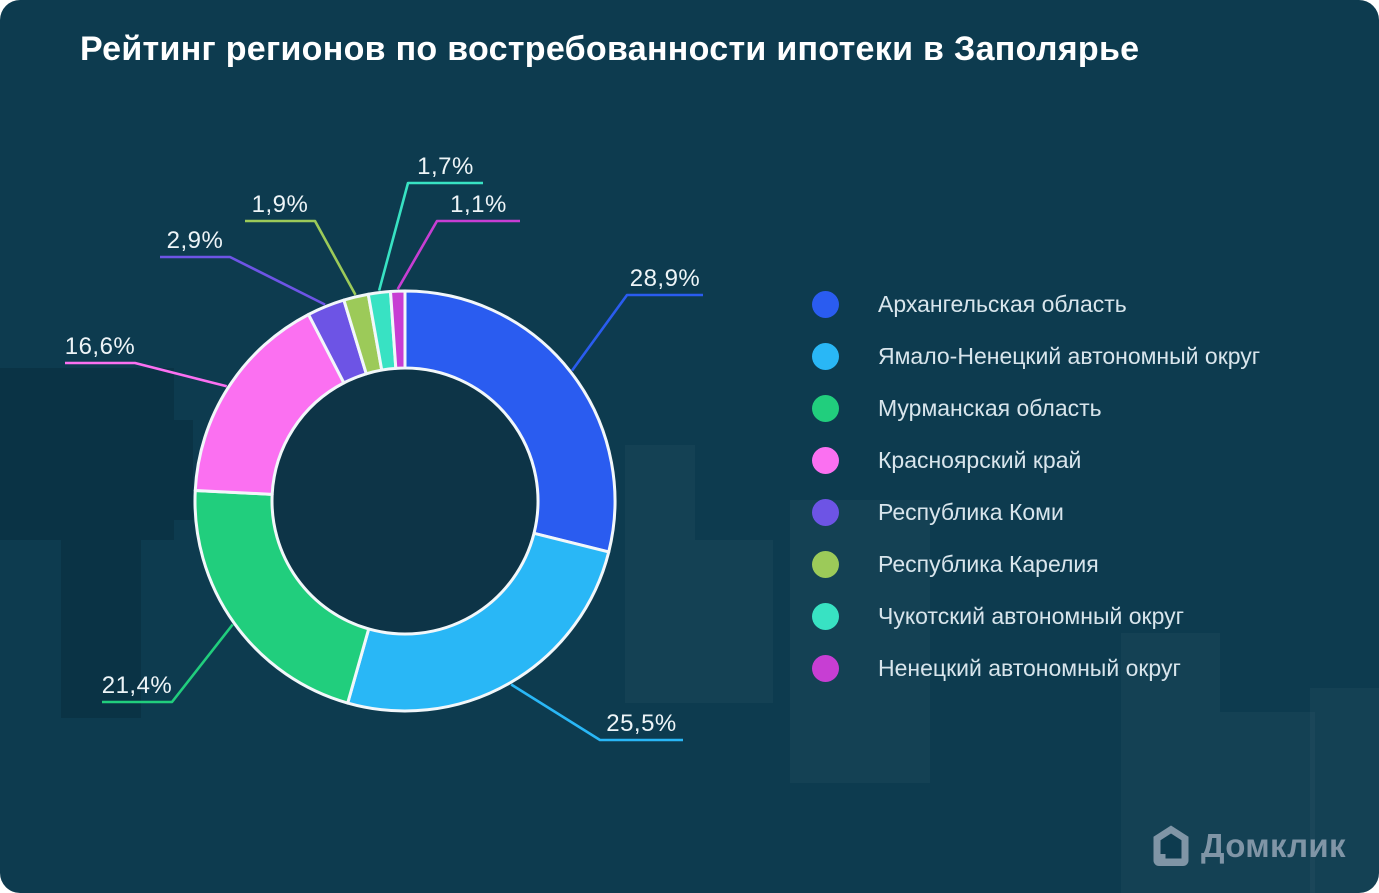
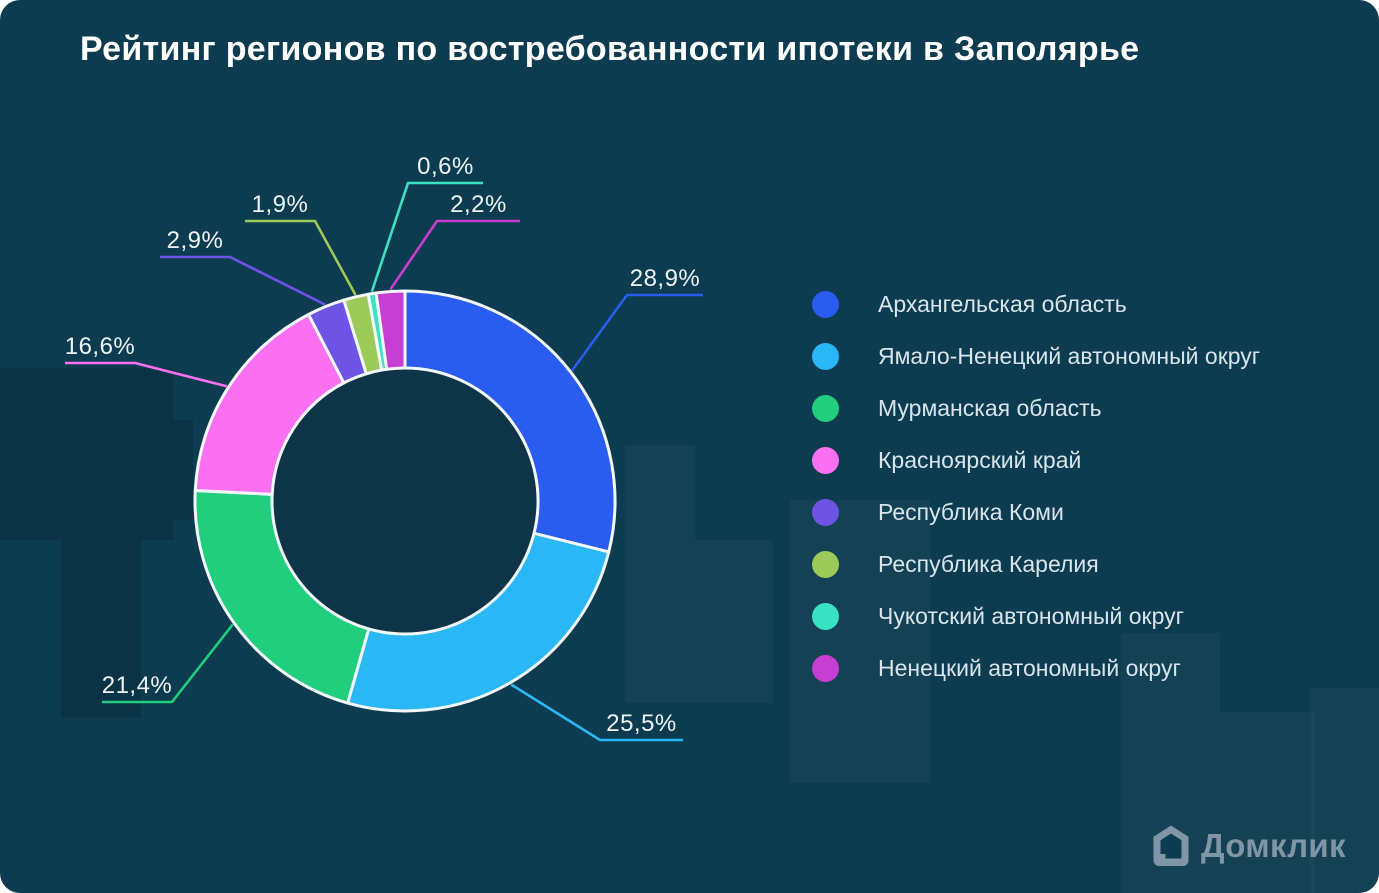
Чукотский автономный округ: 1,7% -> 0,6%
Ненецкий автономный округ: 1,1% -> 2,2%
